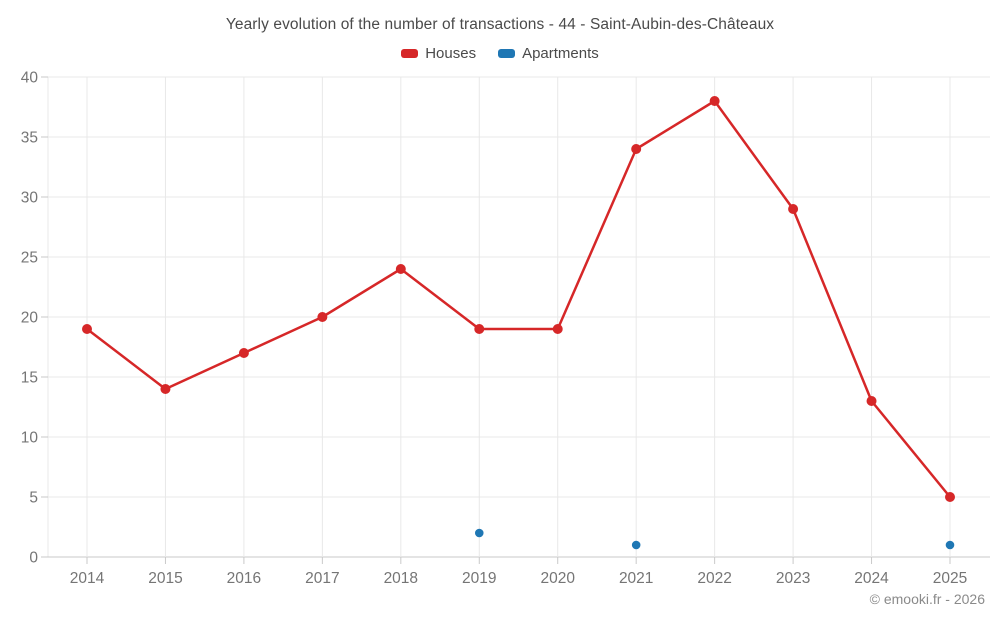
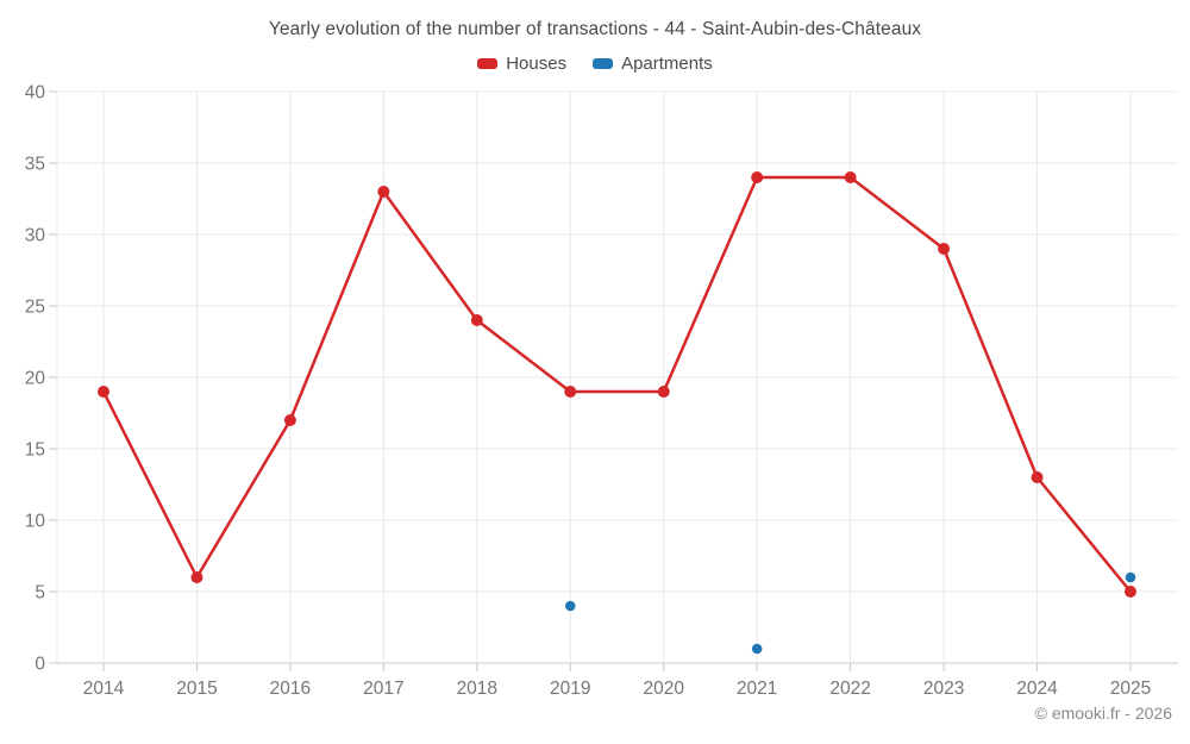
Houses/2015: 14 -> 6
Houses/2017: 20 -> 33
Apartments/2019: 2 -> 4
Houses/2022: 38 -> 34
Apartments/2025: 1 -> 6
